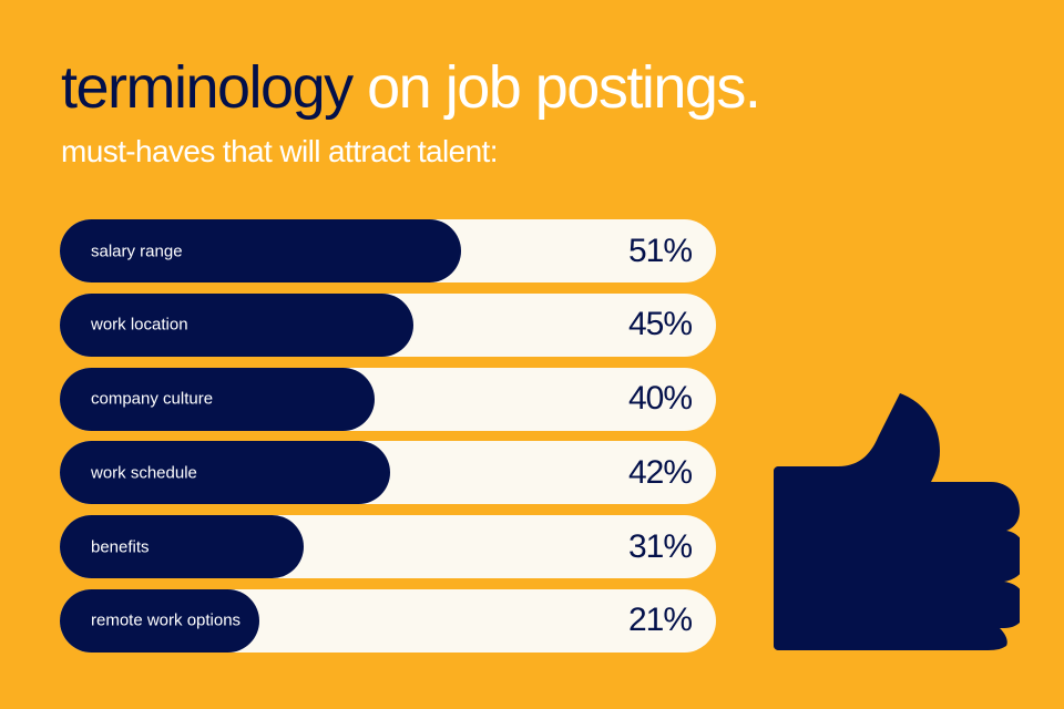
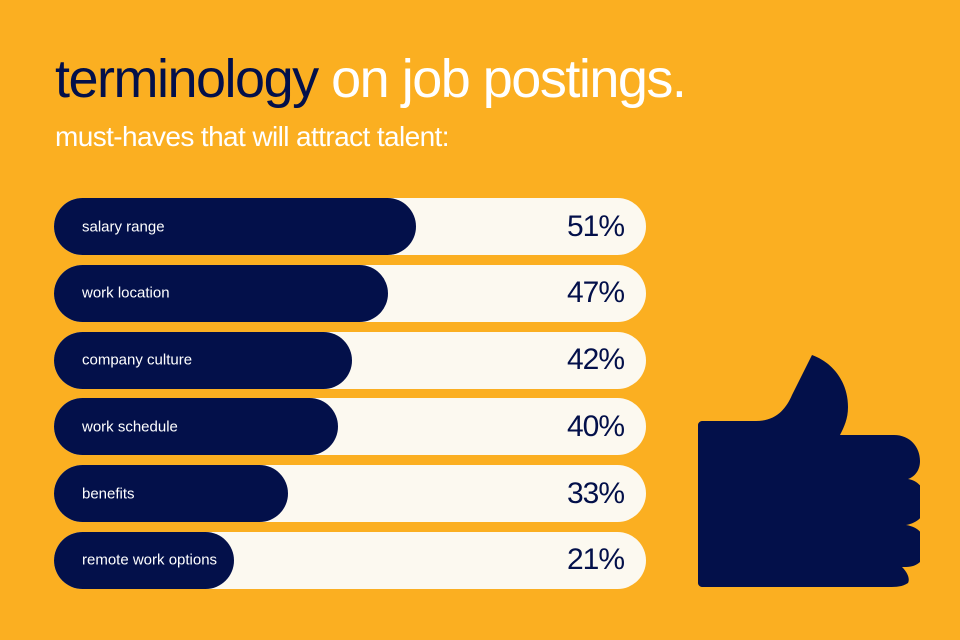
work location: 45% -> 47%
company culture: 40% -> 42%
work schedule: 42% -> 40%
benefits: 31% -> 33%
